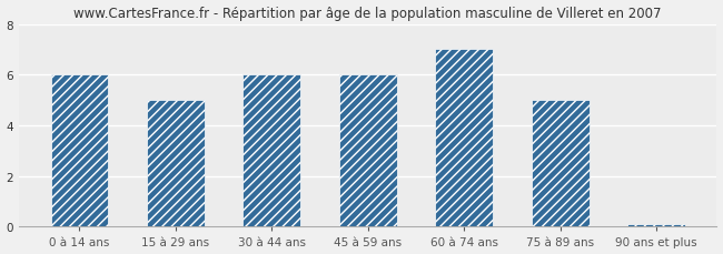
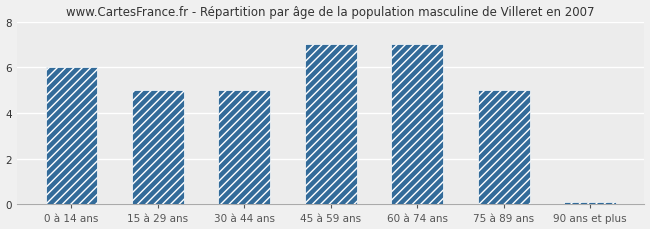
30 à 44 ans: 6.0 -> 5.0
45 à 59 ans: 6.0 -> 7.0
